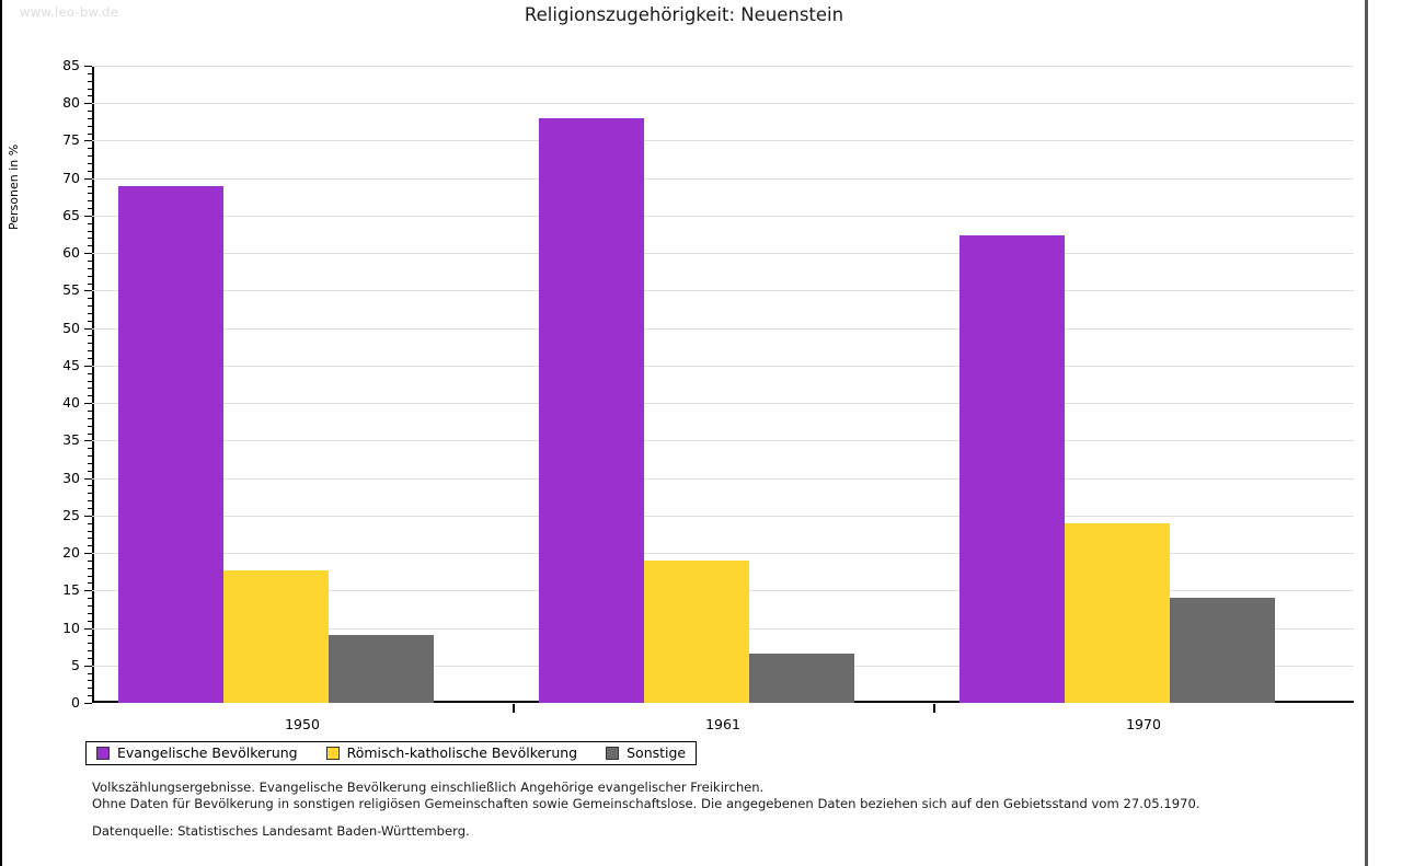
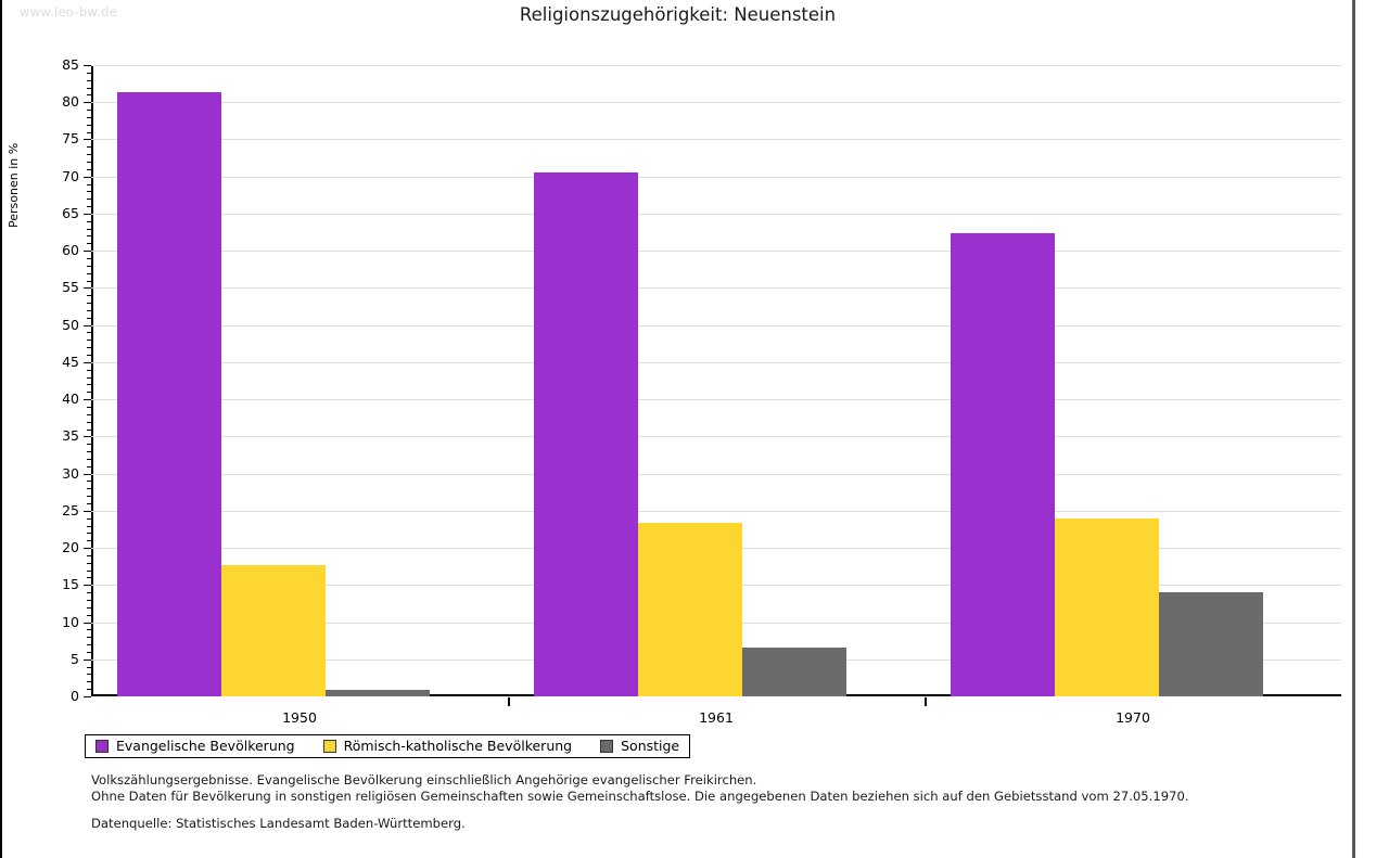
Evangelische Bevölkerung/1950: 69 -> 81
Sonstige/1950: 9 -> 1
Evangelische Bevölkerung/1961: 78 -> 70
Römisch-katholische Bevölkerung/1961: 19 -> 23
